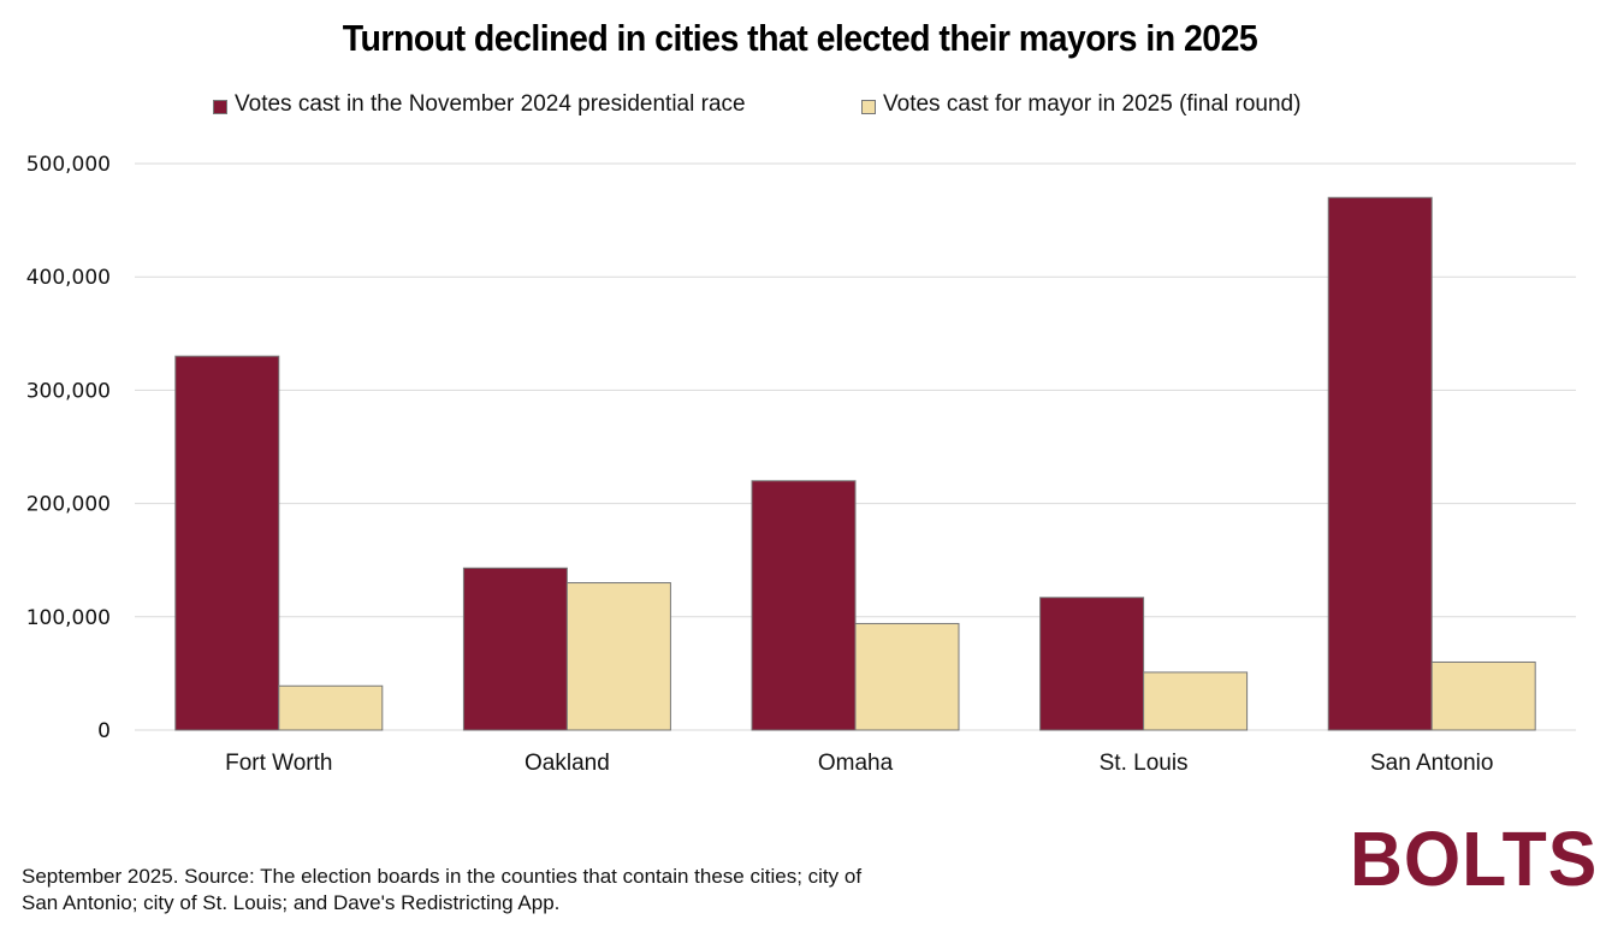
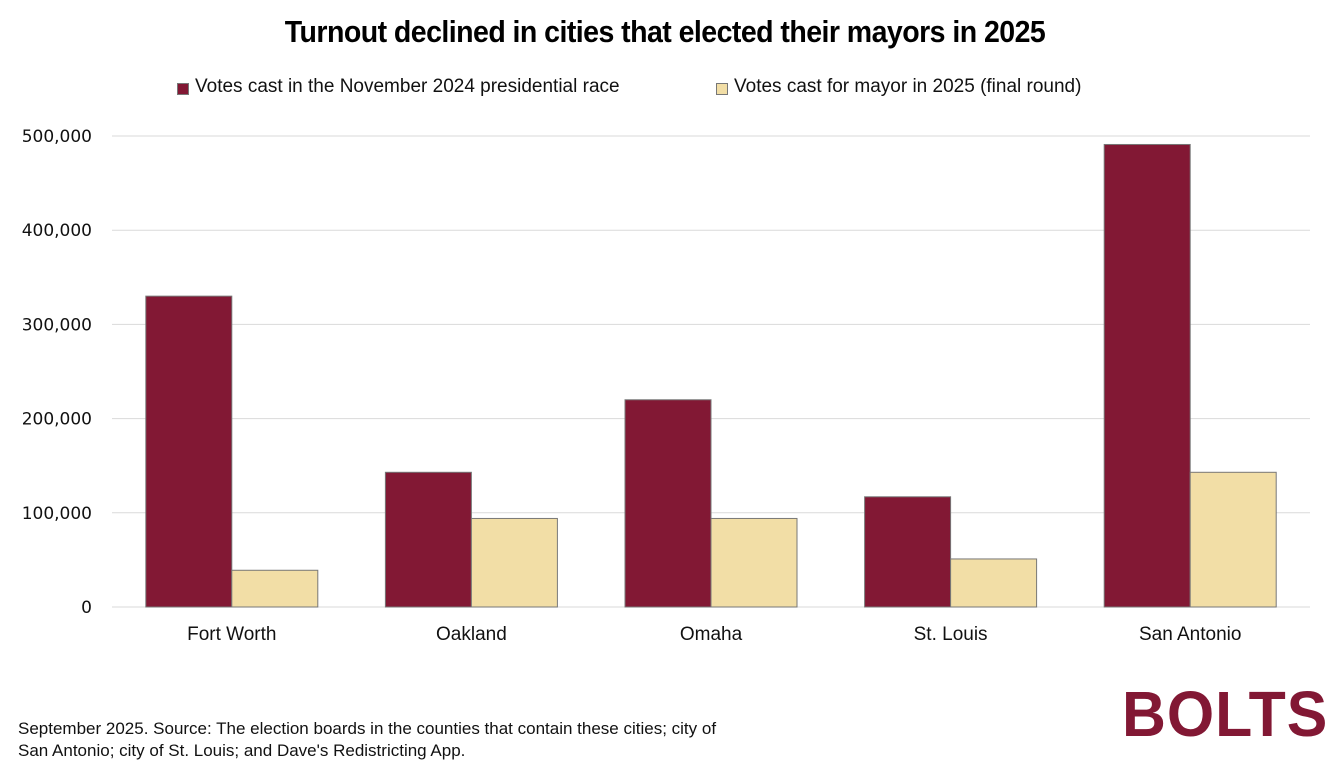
Votes cast for mayor in 2025 (final round)/Oakland: 130000 -> 90000
Votes cast in the November 2024 presidential race/San Antonio: 470000 -> 490000
Votes cast for mayor in 2025 (final round)/San Antonio: 60000 -> 140000
